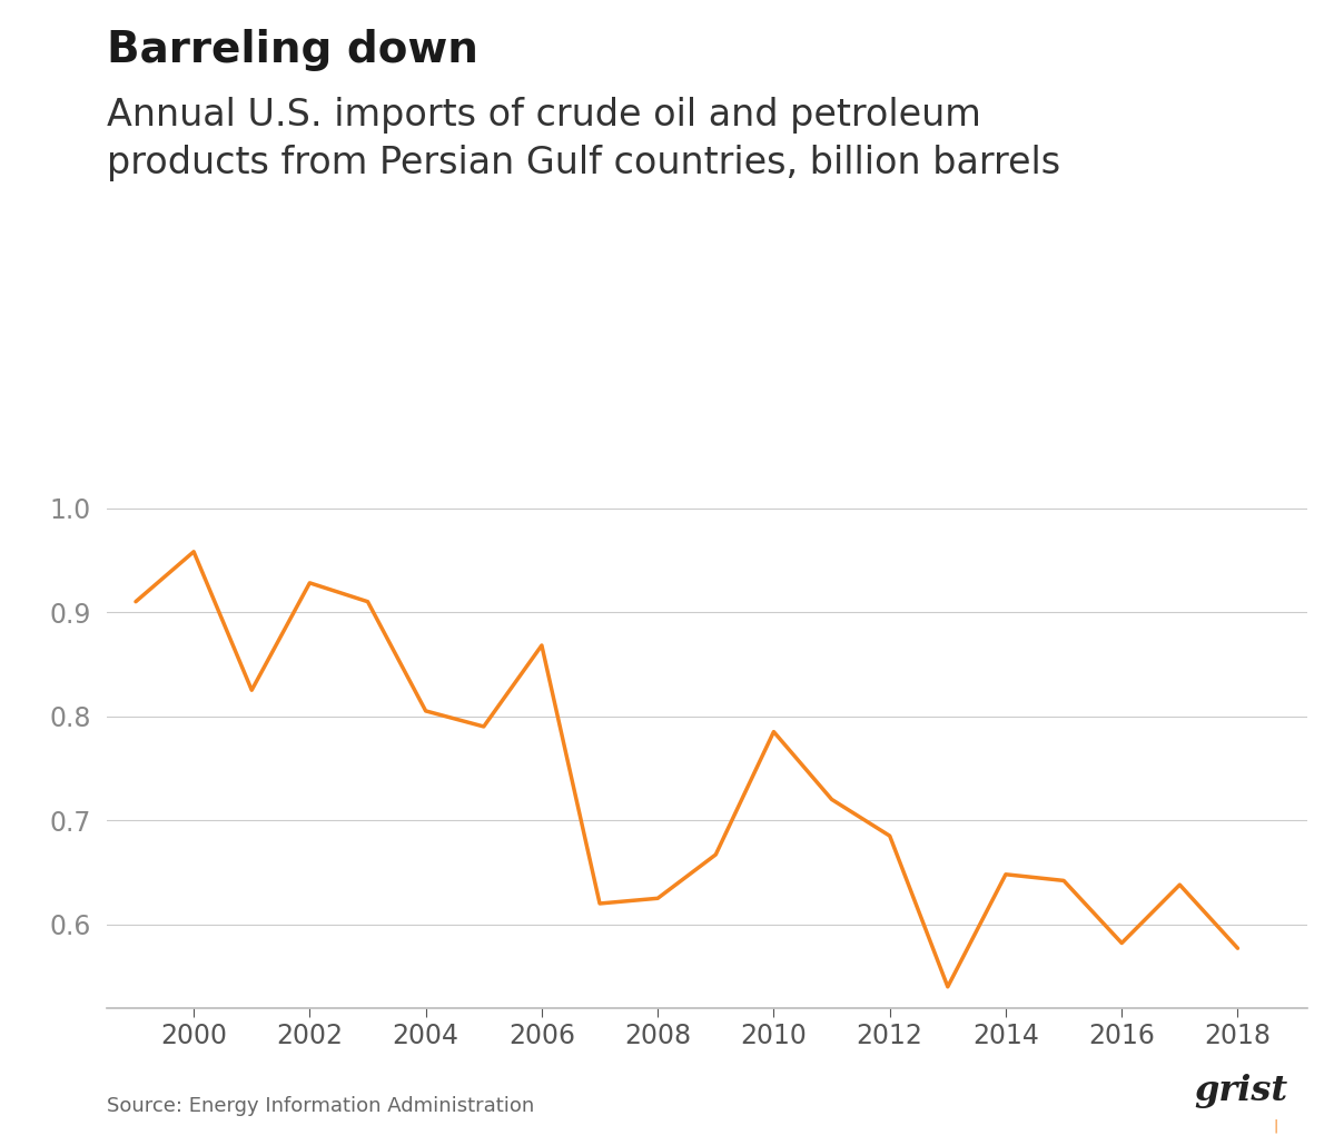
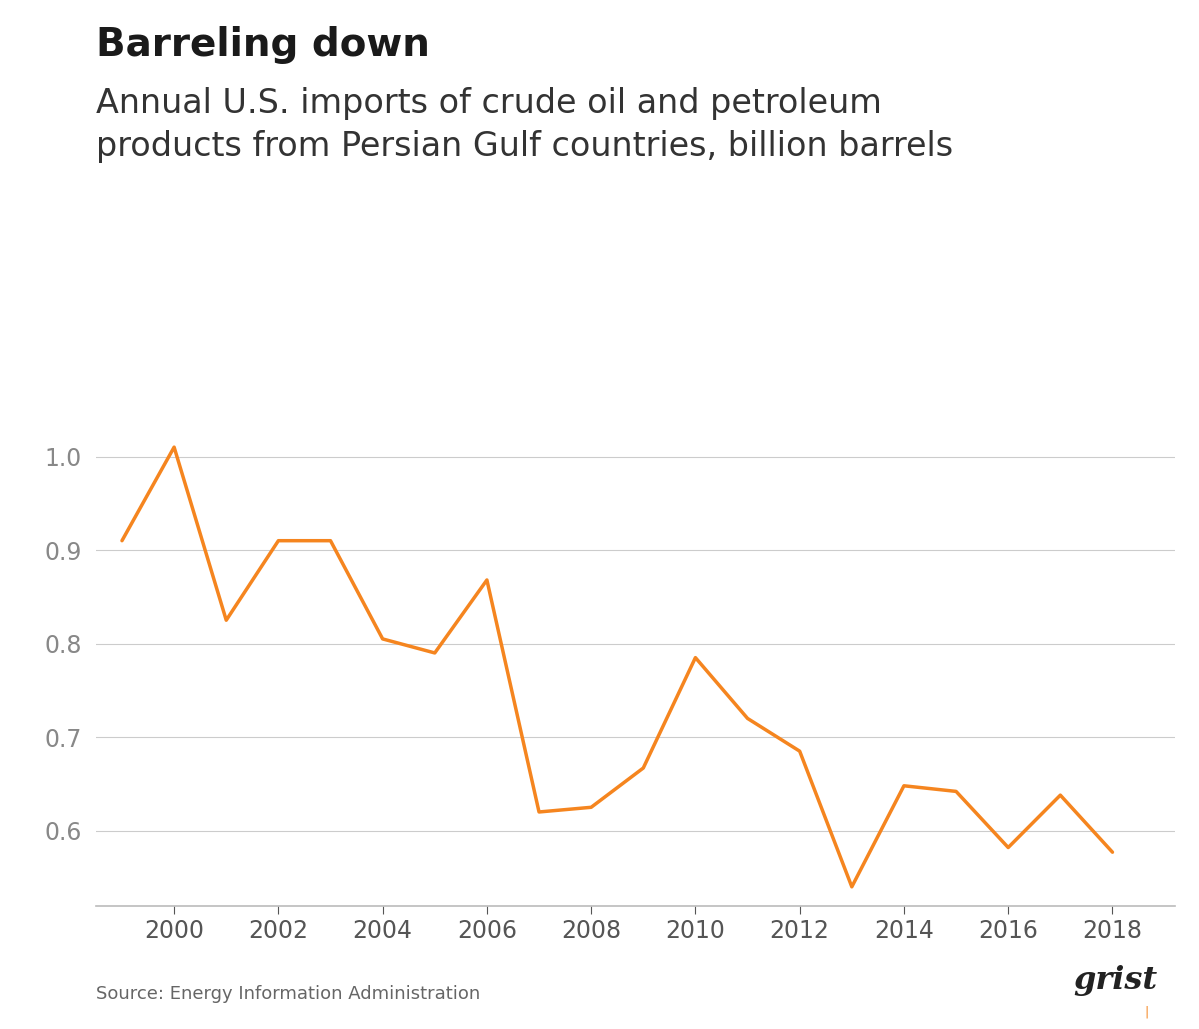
2000: 0.958 -> 1.010
2002: 0.928 -> 0.910
